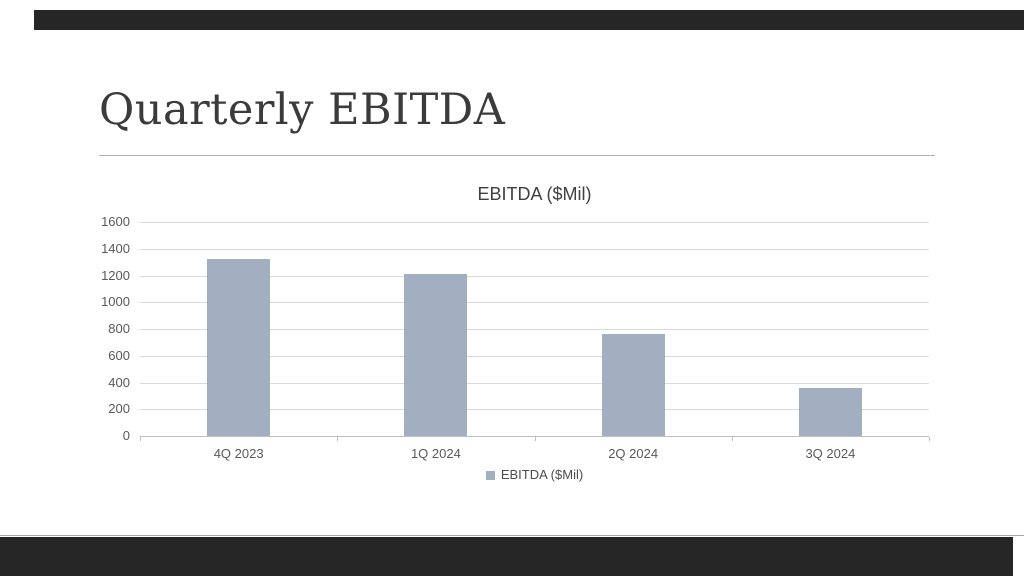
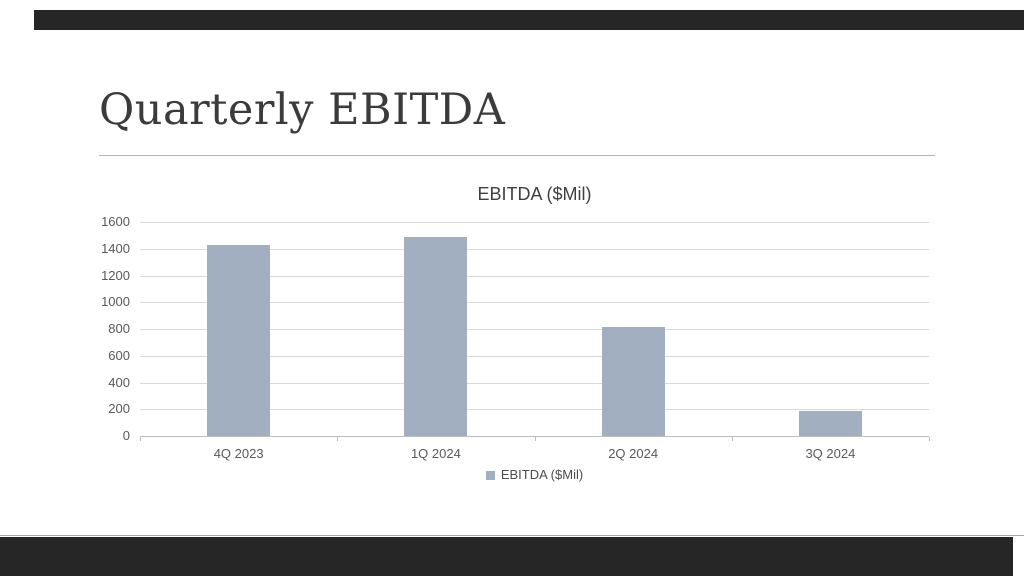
4Q 2023: 1320 -> 1430
1Q 2024: 1210 -> 1490
2Q 2024: 760 -> 820
3Q 2024: 360 -> 190
